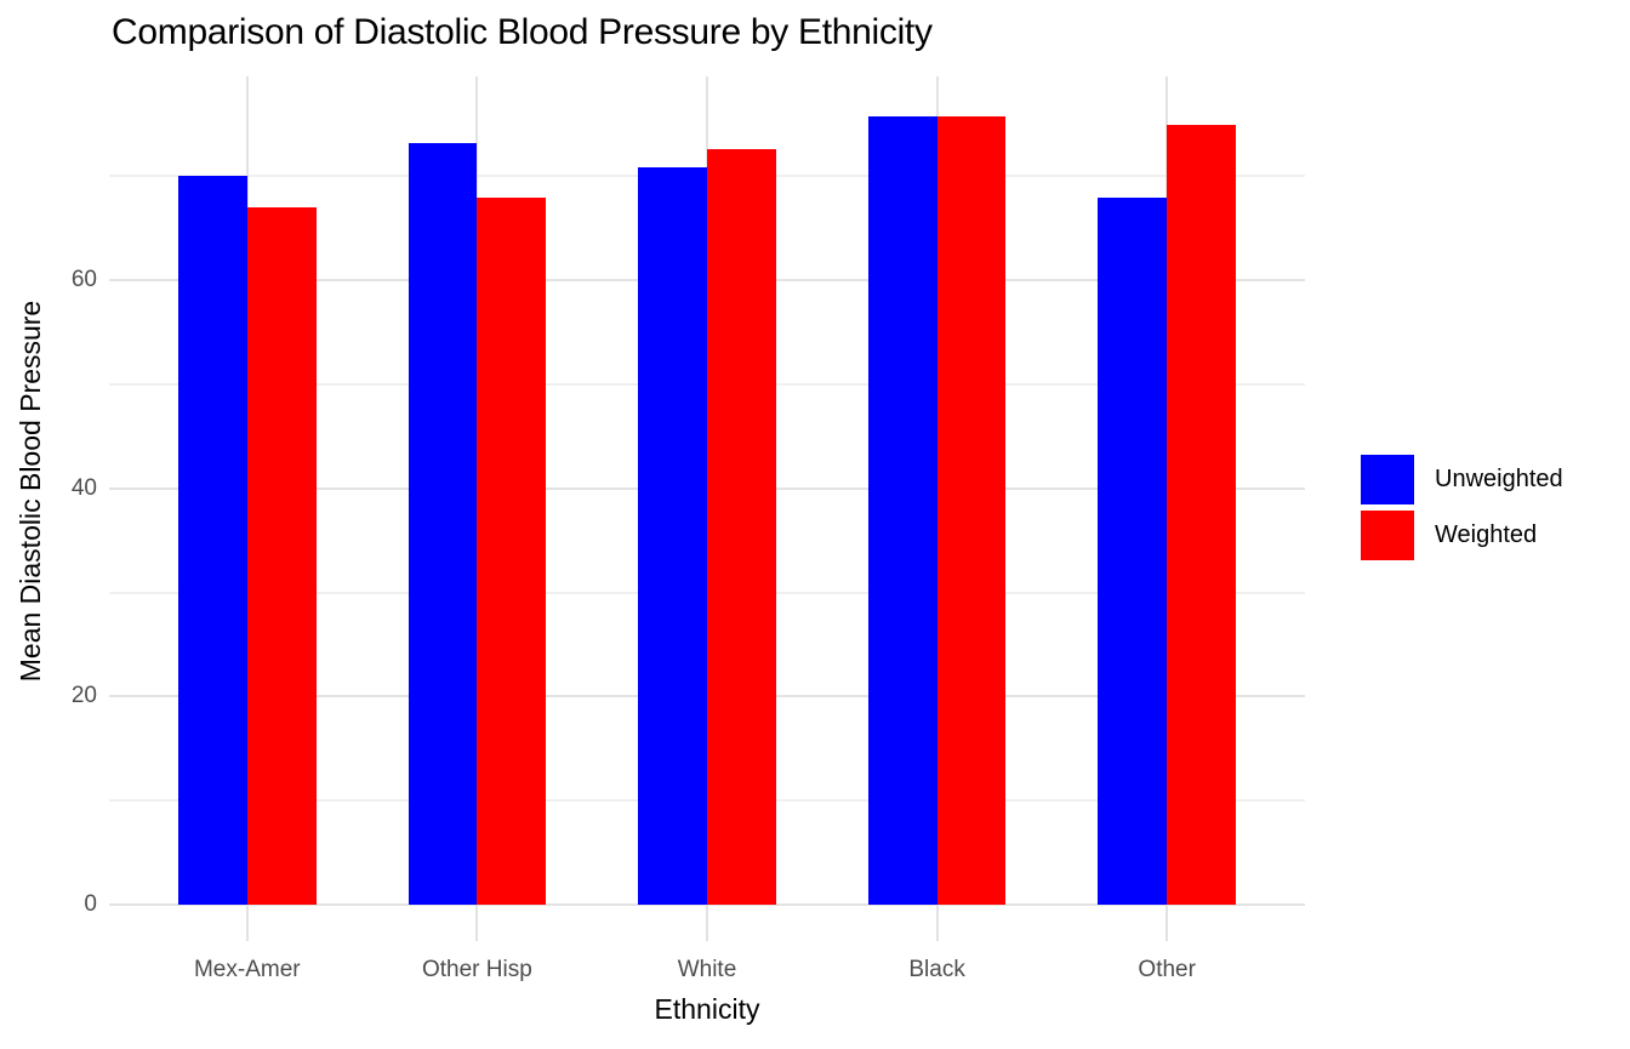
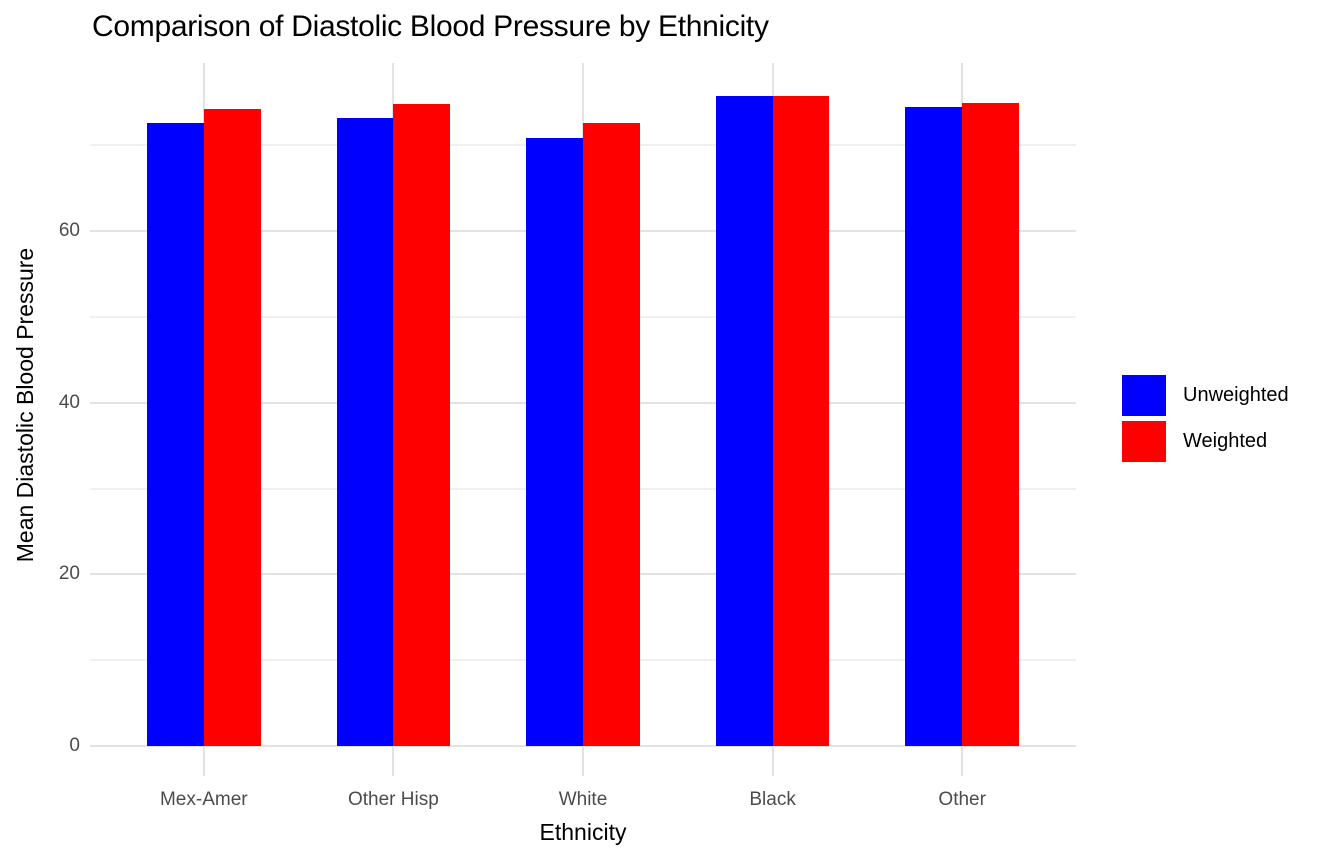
Unweighted/Mex-Amer: 70 -> 73
Weighted/Mex-Amer: 67 -> 74
Weighted/Other Hisp: 68 -> 75
Unweighted/Other: 68 -> 74
